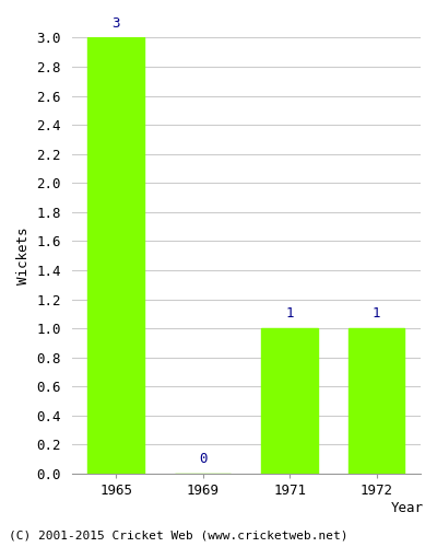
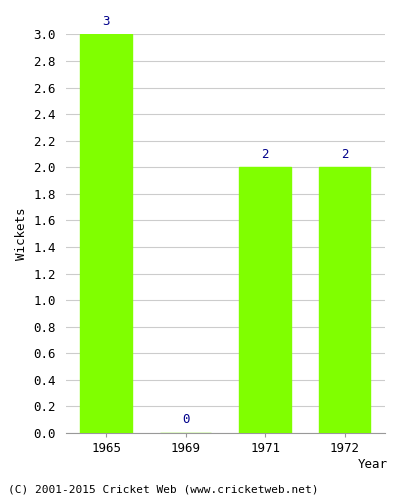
1971: 1 -> 2
1972: 1 -> 2
